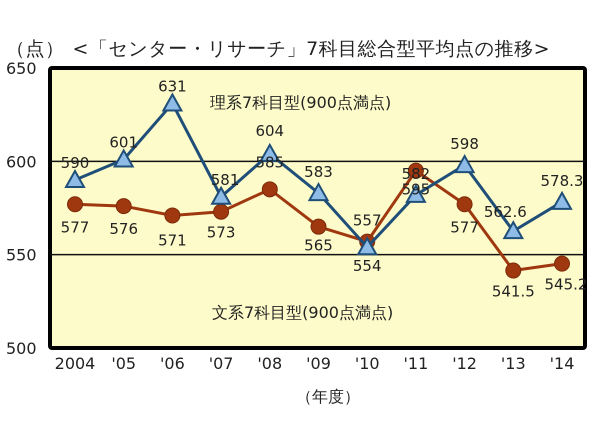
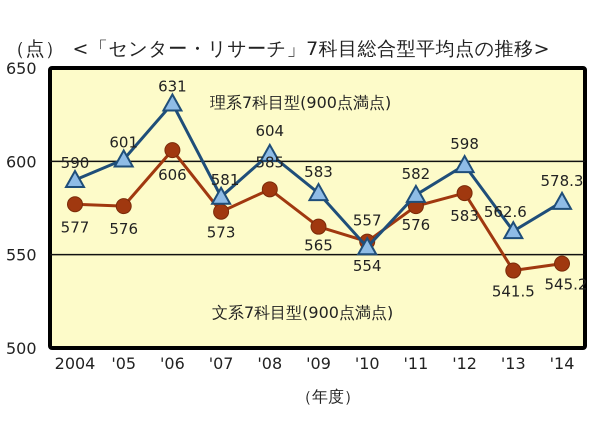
文系7科目型(900点満点)/'06: 571 -> 606
文系7科目型(900点満点)/'11: 595 -> 576
文系7科目型(900点満点)/'12: 577 -> 583
